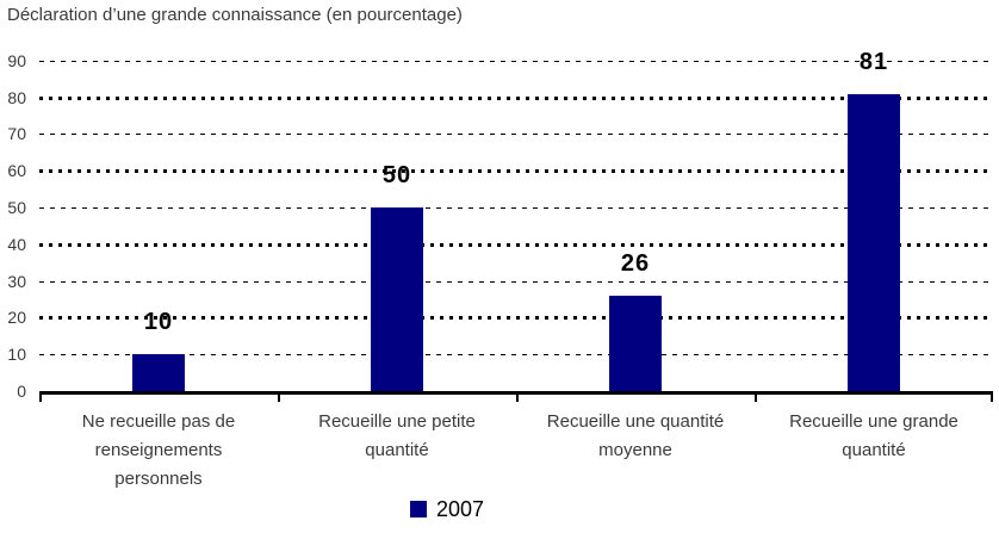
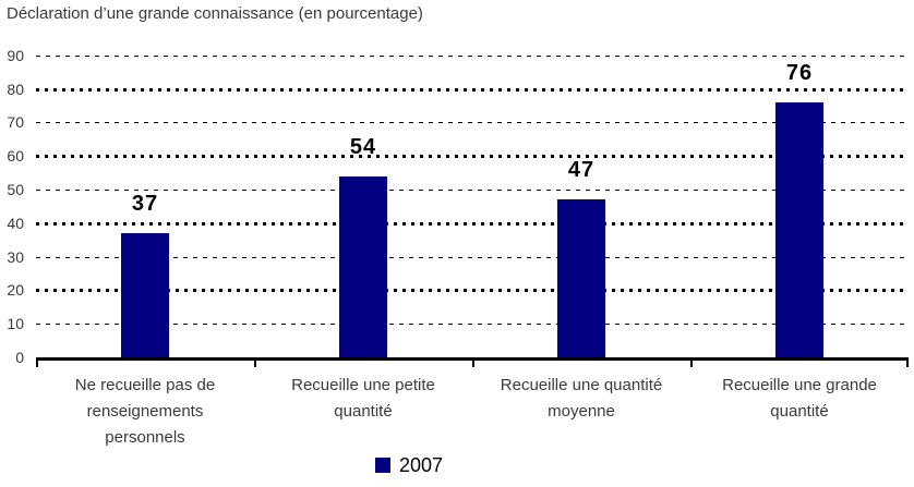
Ne recueille pas de renseignements personnels: 10 -> 37
Recueille une petite quantité: 50 -> 54
Recueille une quantité moyenne: 26 -> 47
Recueille une grande quantité: 81 -> 76
